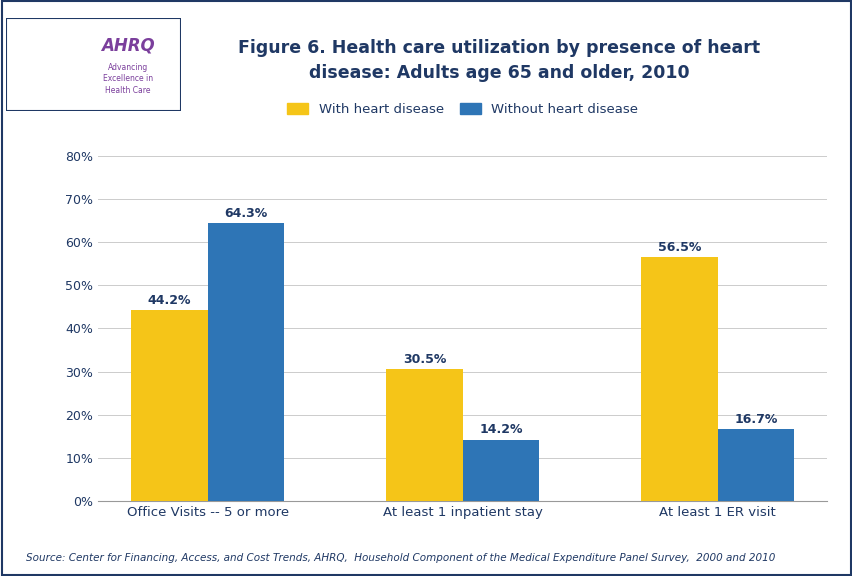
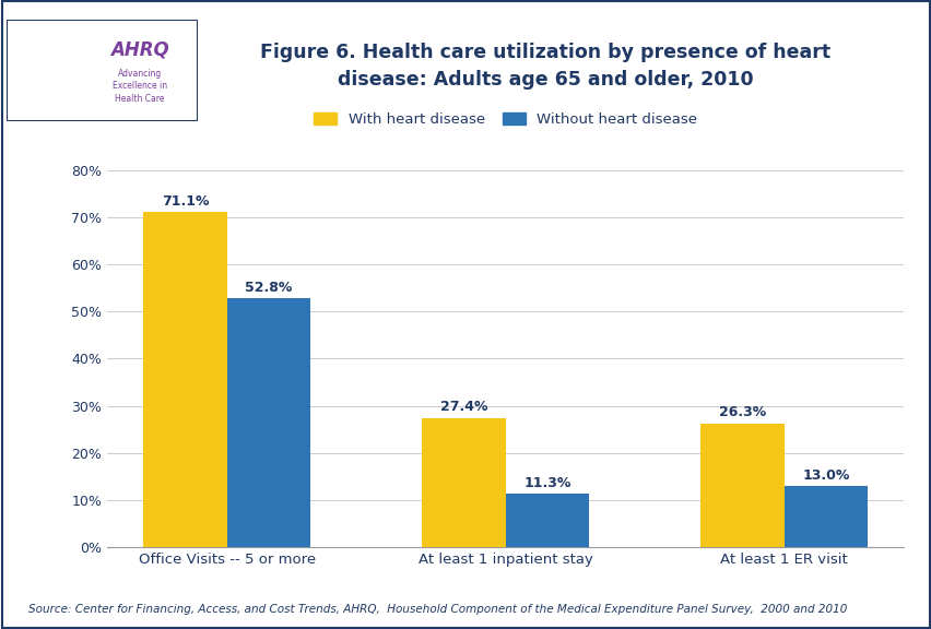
With heart disease/Office Visits -- 5 or more: 44.2% -> 71.1%
Without heart disease/Office Visits -- 5 or more: 64.3% -> 52.8%
With heart disease/At least 1 inpatient stay: 30.5% -> 27.4%
Without heart disease/At least 1 inpatient stay: 14.2% -> 11.3%
With heart disease/At least 1 ER visit: 56.5% -> 26.3%
Without heart disease/At least 1 ER visit: 16.7% -> 13.0%
